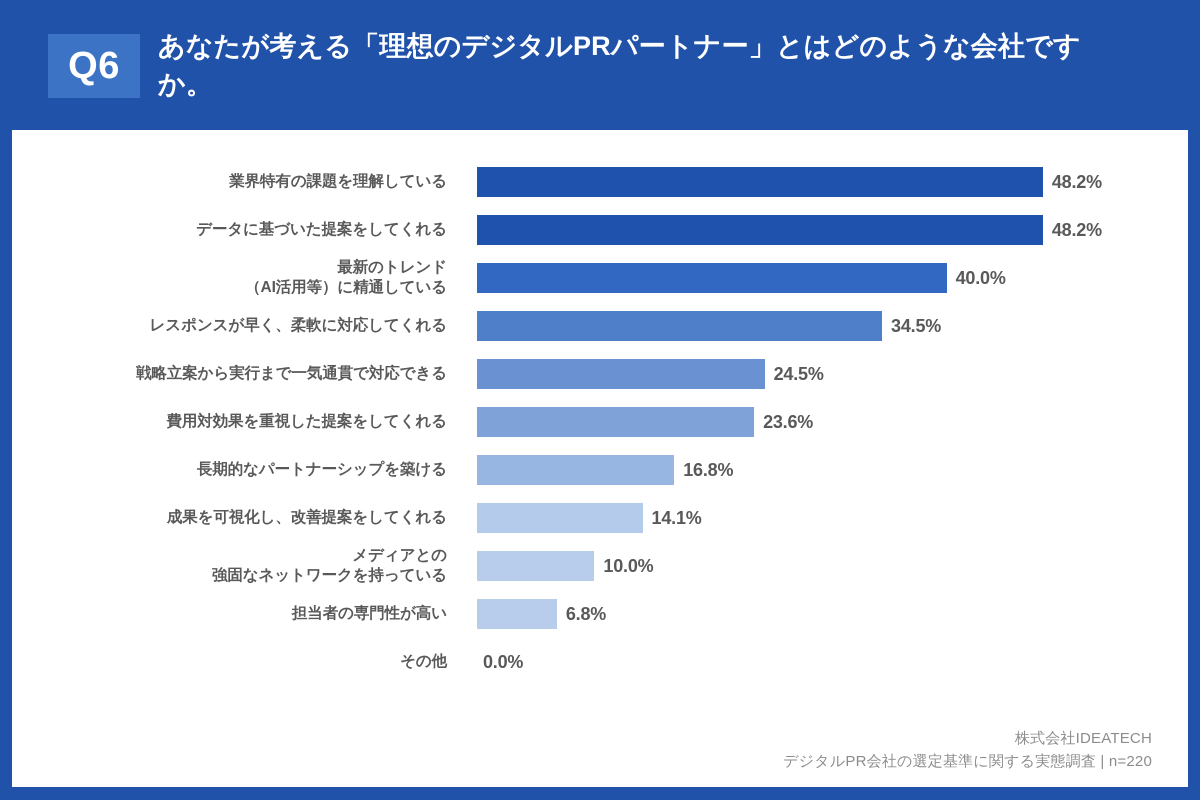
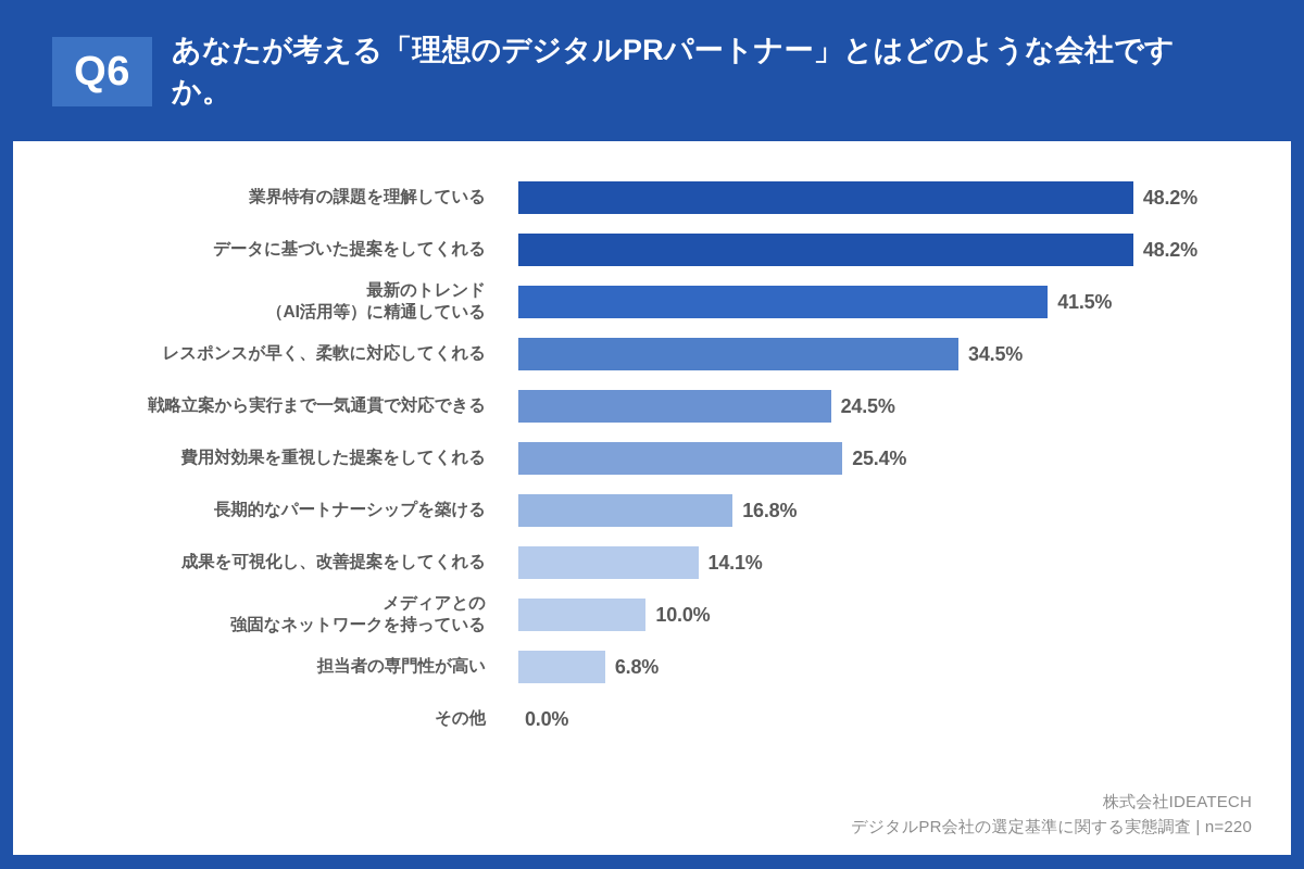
最新のトレンド （AI活用等）に精通している: 40.0% -> 41.5%
費用対効果を重視した提案をしてくれる: 23.6% -> 25.4%
